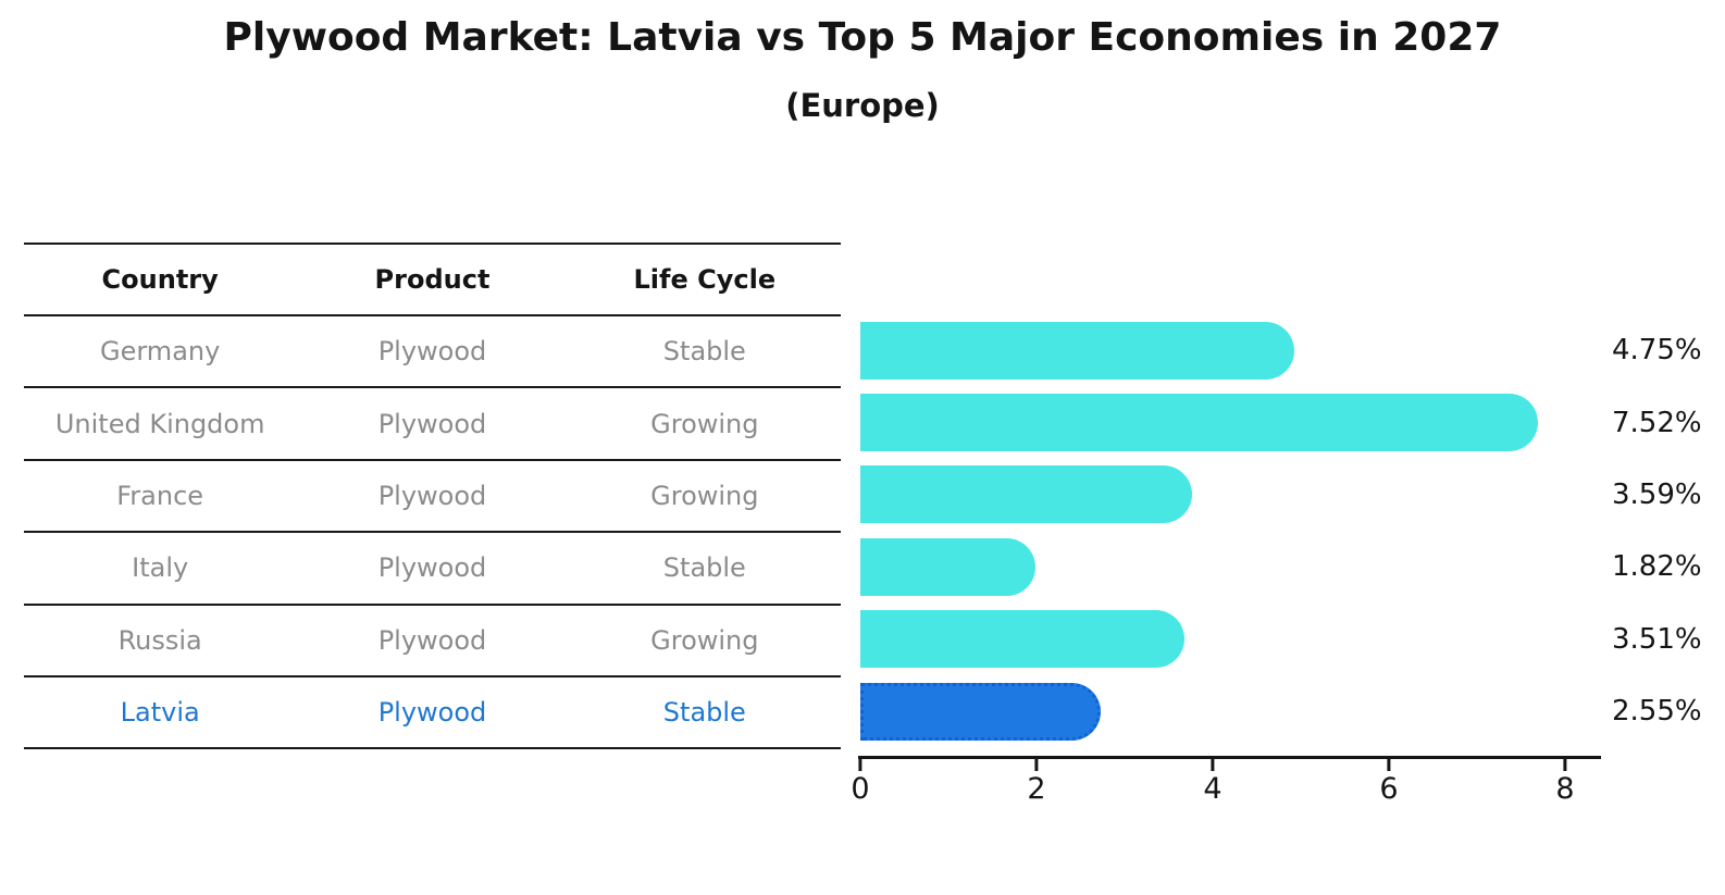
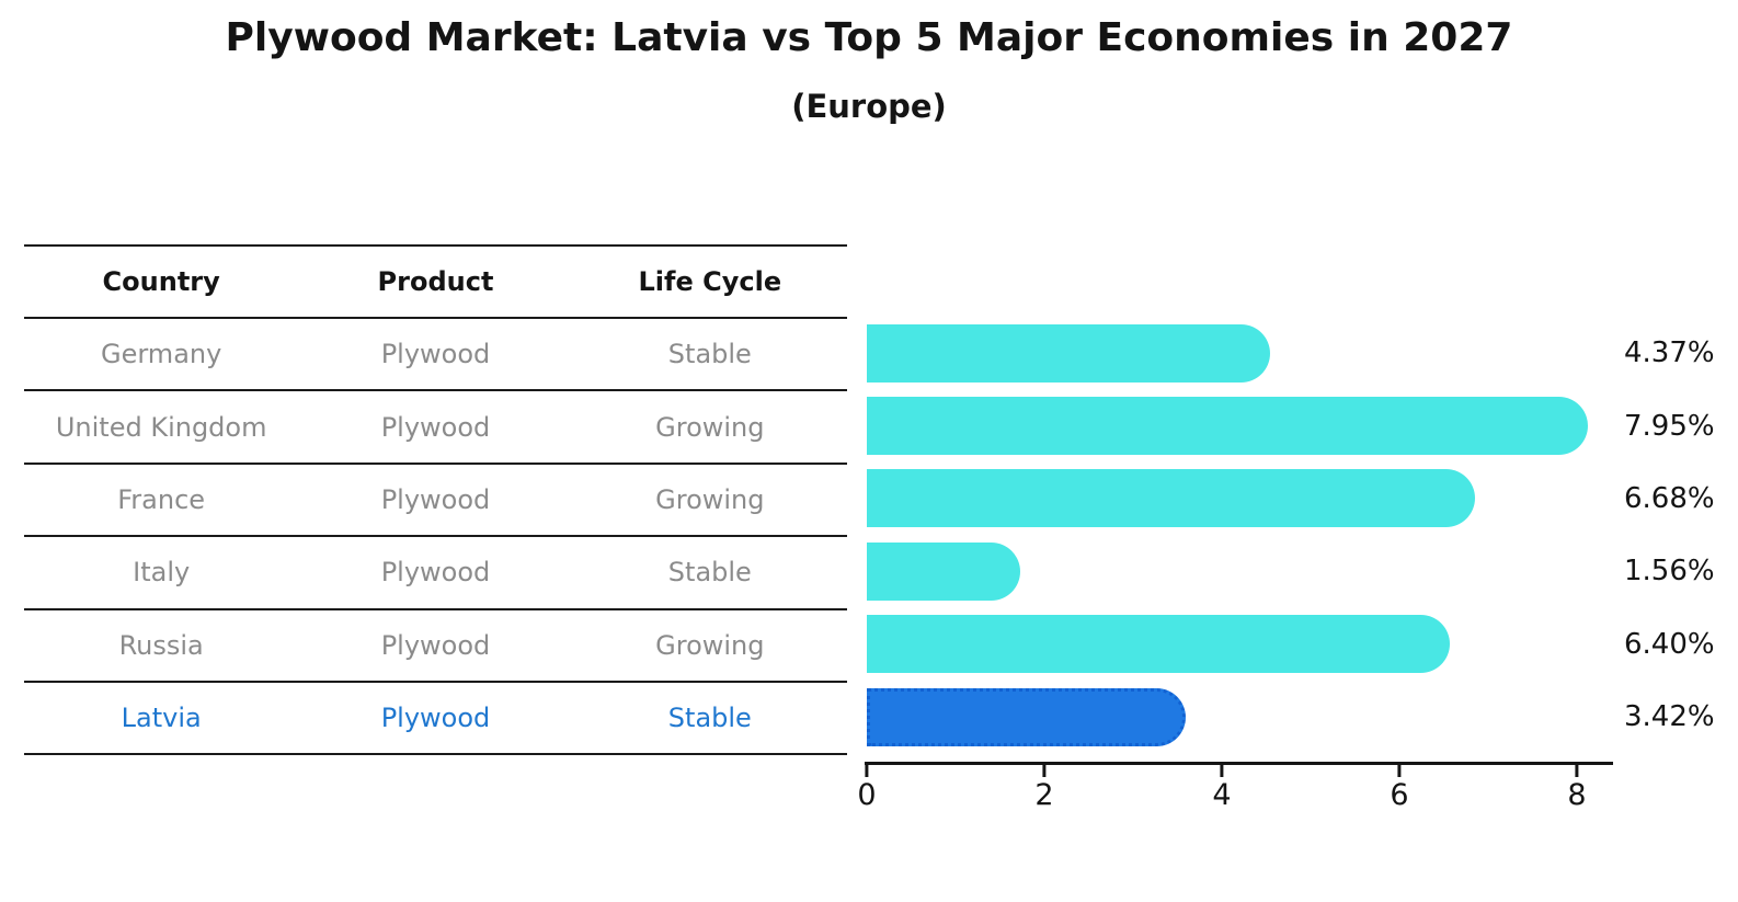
Germany: 4.75% -> 4.37%
United Kingdom: 7.52% -> 7.95%
France: 3.59% -> 6.68%
Italy: 1.82% -> 1.56%
Russia: 3.51% -> 6.40%
Latvia: 2.55% -> 3.42%
